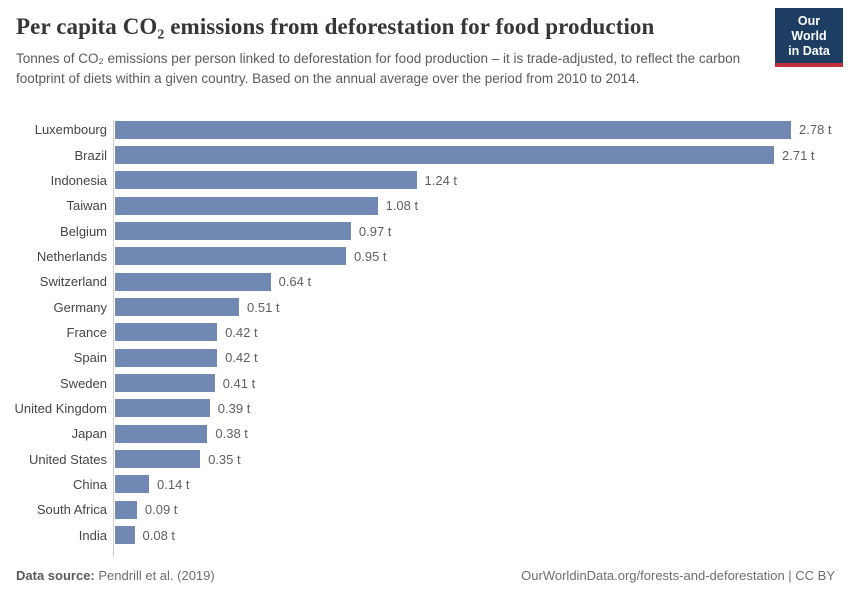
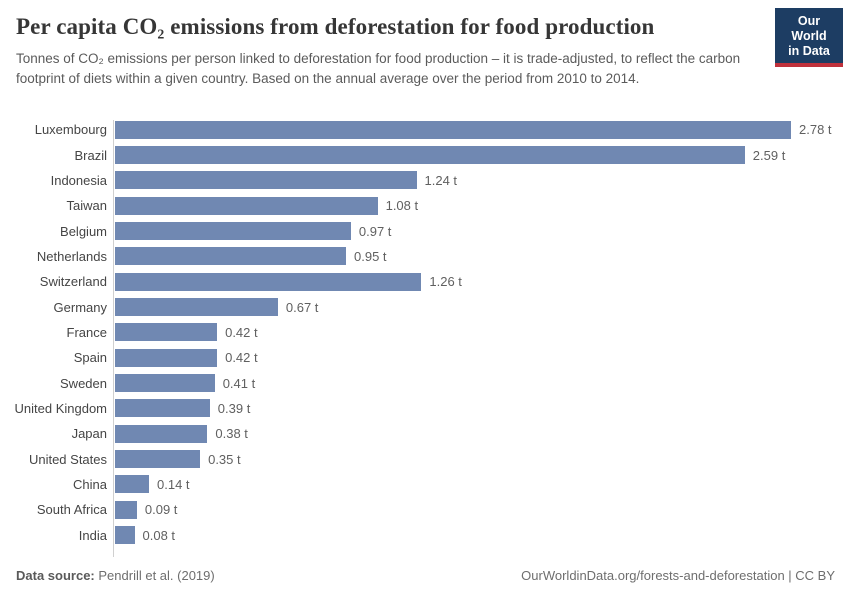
Brazil: 2.71 -> 2.59
Switzerland: 0.64 -> 1.26
Germany: 0.51 -> 0.67
